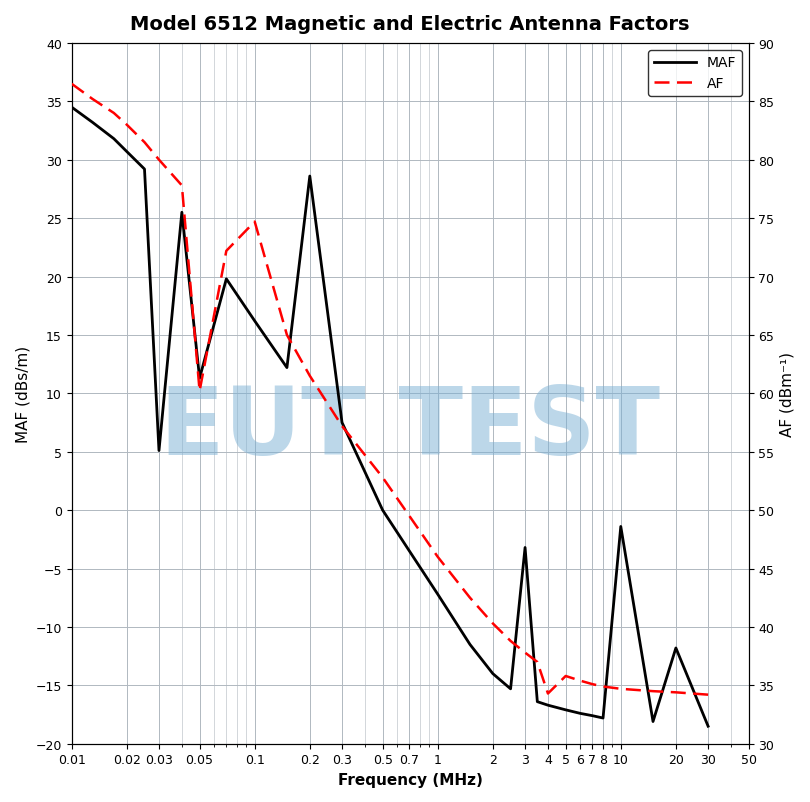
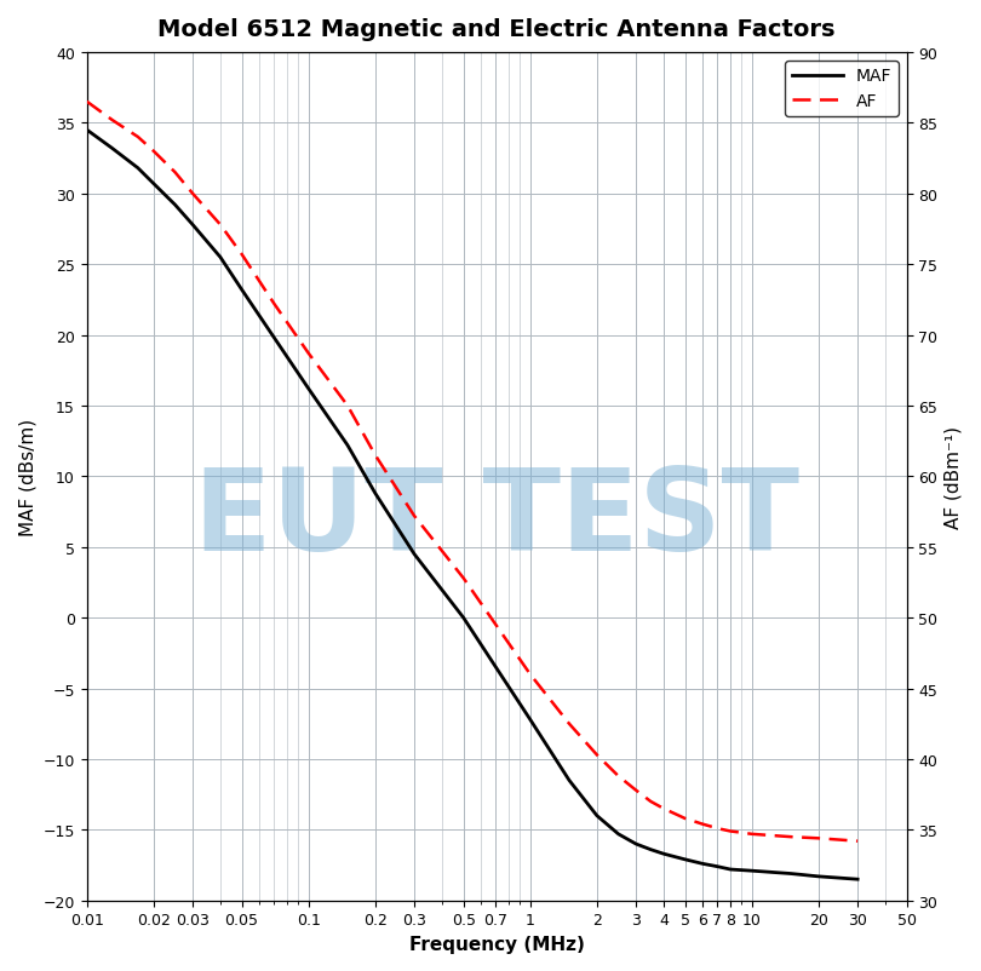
MAF/0.03: 5.1 -> 27.8
MAF/0.05: 11.3 -> 23.2
AF/0.05: 60.2 -> 75.7
AF/0.1: 74.7 -> 68.7
MAF/0.2: 28.6 -> 8.8
MAF/0.3: 7.5 -> 4.5
MAF/3: -3.2 -> -16.0
AF/4: 34.3 -> 36.5
MAF/10: -1.4 -> -17.9
MAF/20: -11.8 -> -18.3
